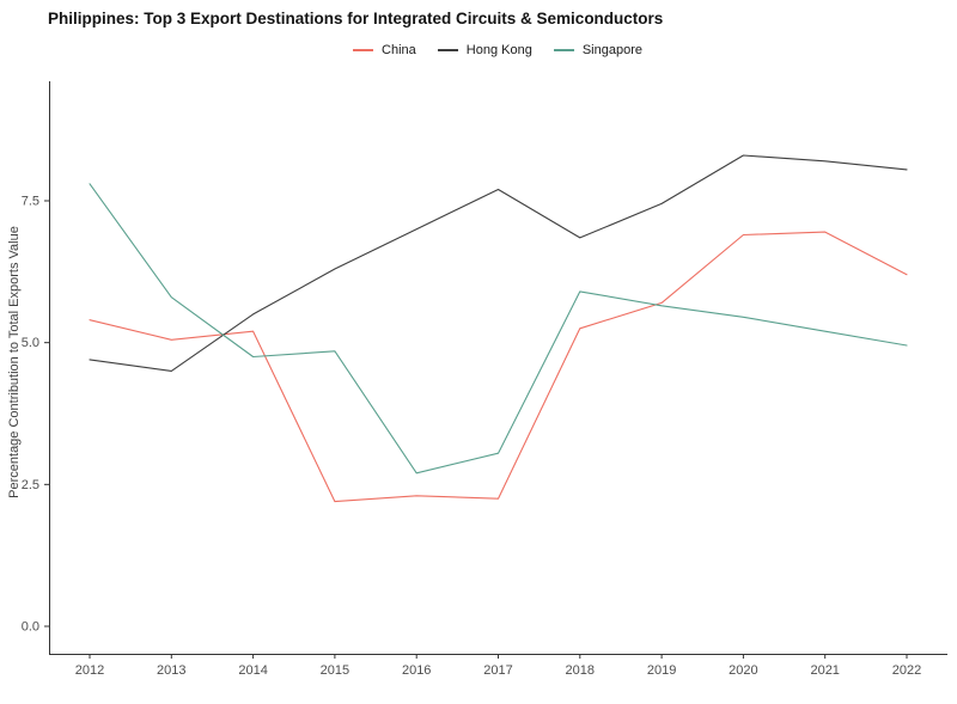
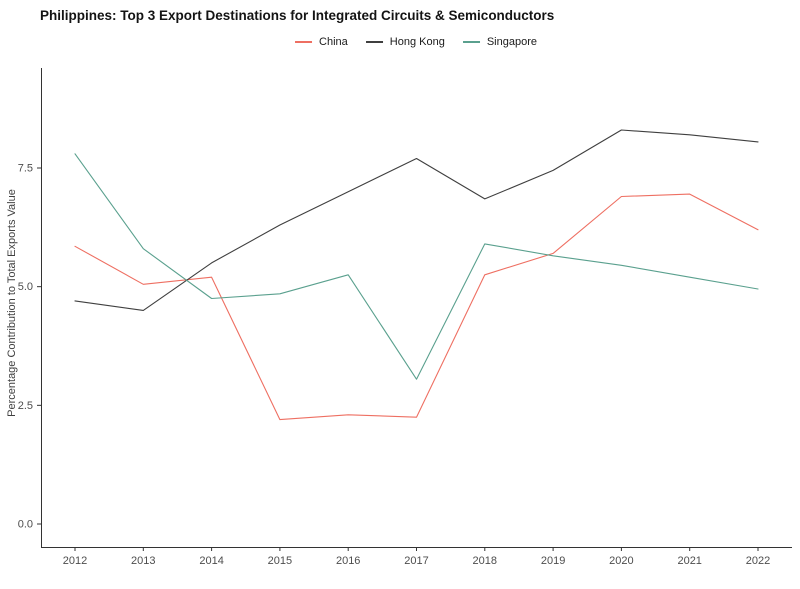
China/2012: 5.4 -> 5.8
Singapore/2016: 2.7 -> 5.2
